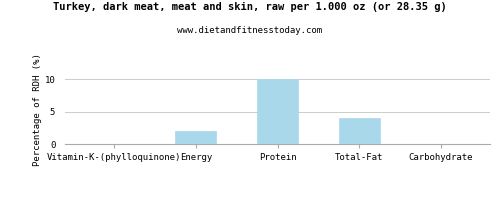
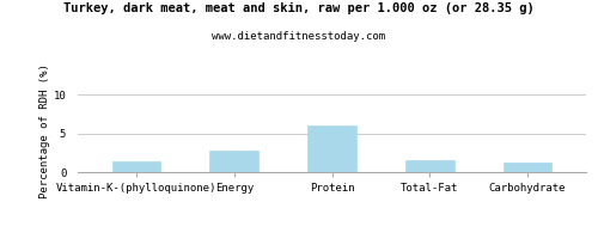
Vitamin-K-(phylloquinone): 0.1 -> 1.4
Energy: 2.0 -> 2.8
Protein: 10.0 -> 6.0
Total-Fat: 4.0 -> 1.6
Carbohydrate: 0.1 -> 1.2
